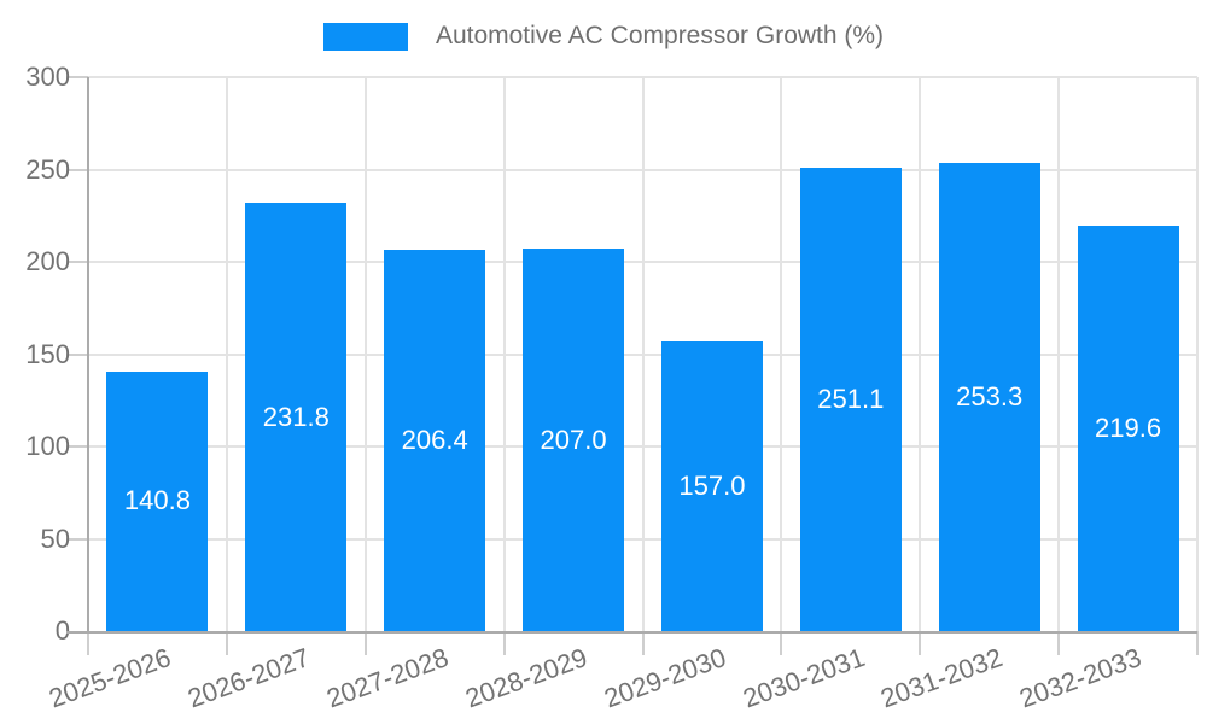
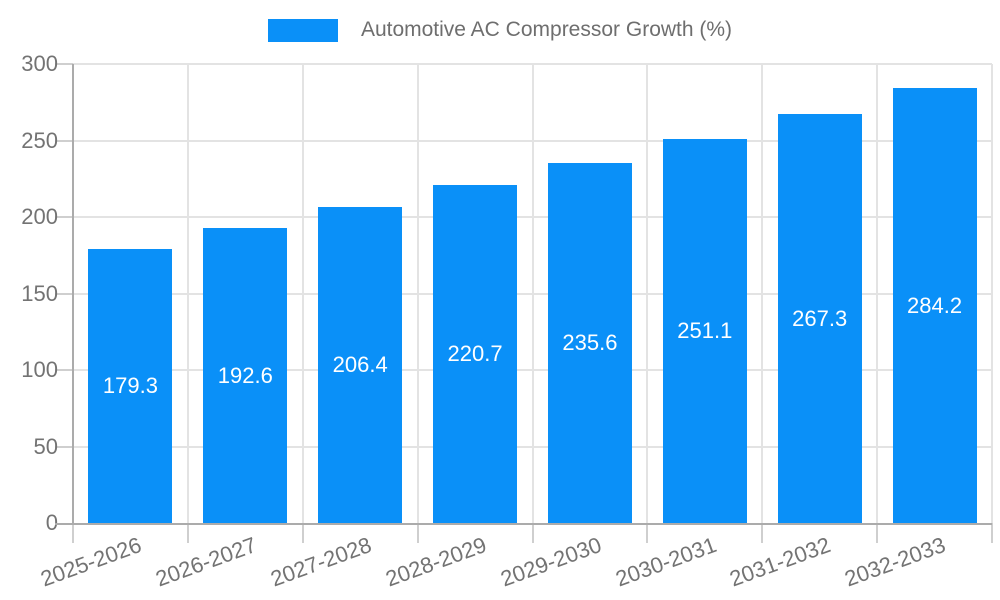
2025-2026: 140.8 -> 179.3
2026-2027: 231.8 -> 192.6
2028-2029: 207.0 -> 220.7
2029-2030: 157.0 -> 235.6
2031-2032: 253.3 -> 267.3
2032-2033: 219.6 -> 284.2
